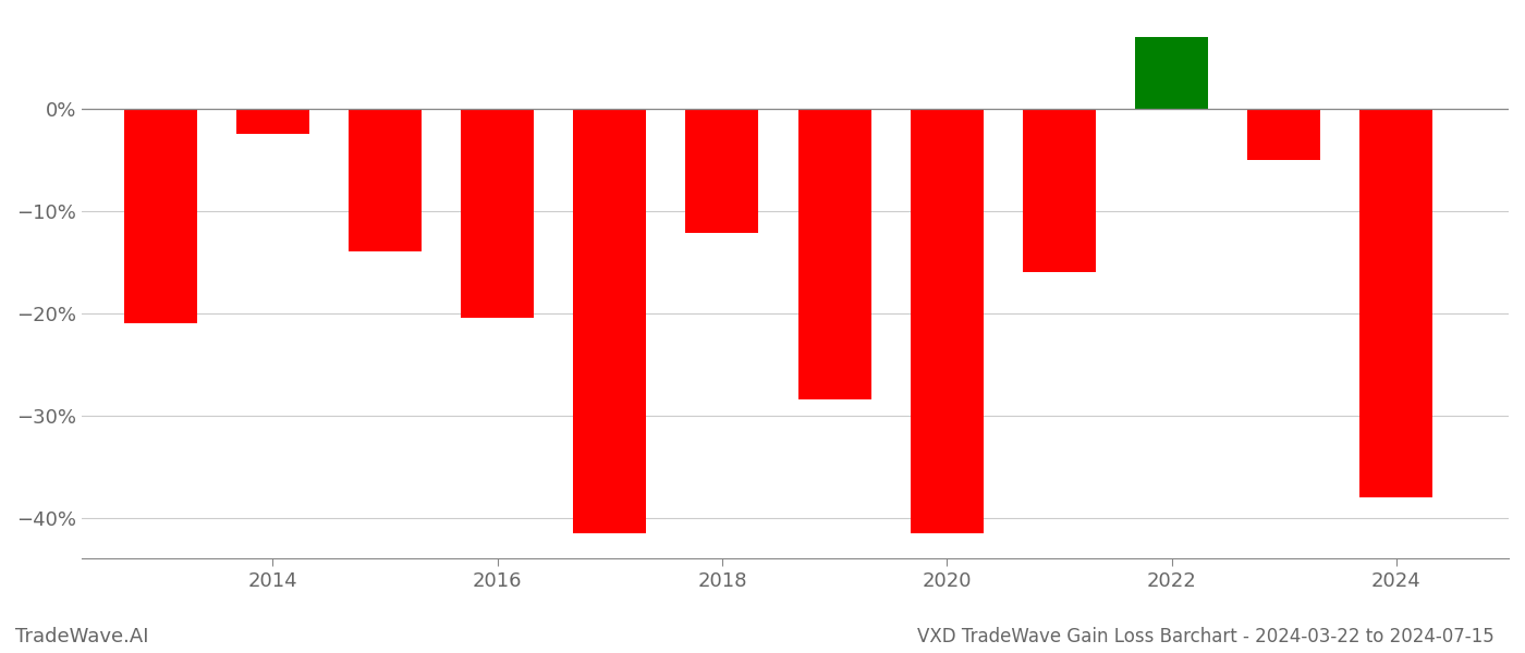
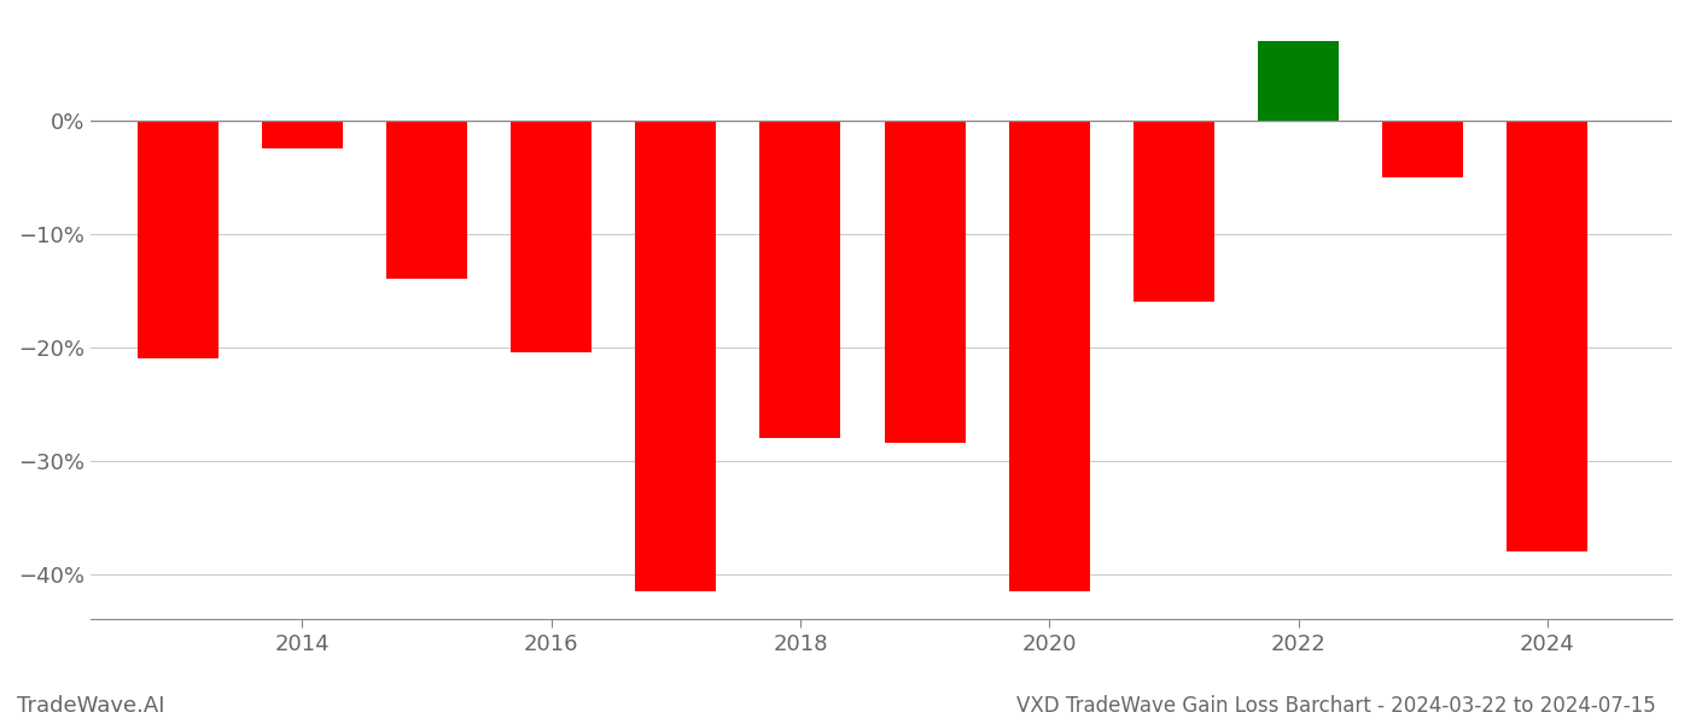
2018: -12.2% -> -28.0%
